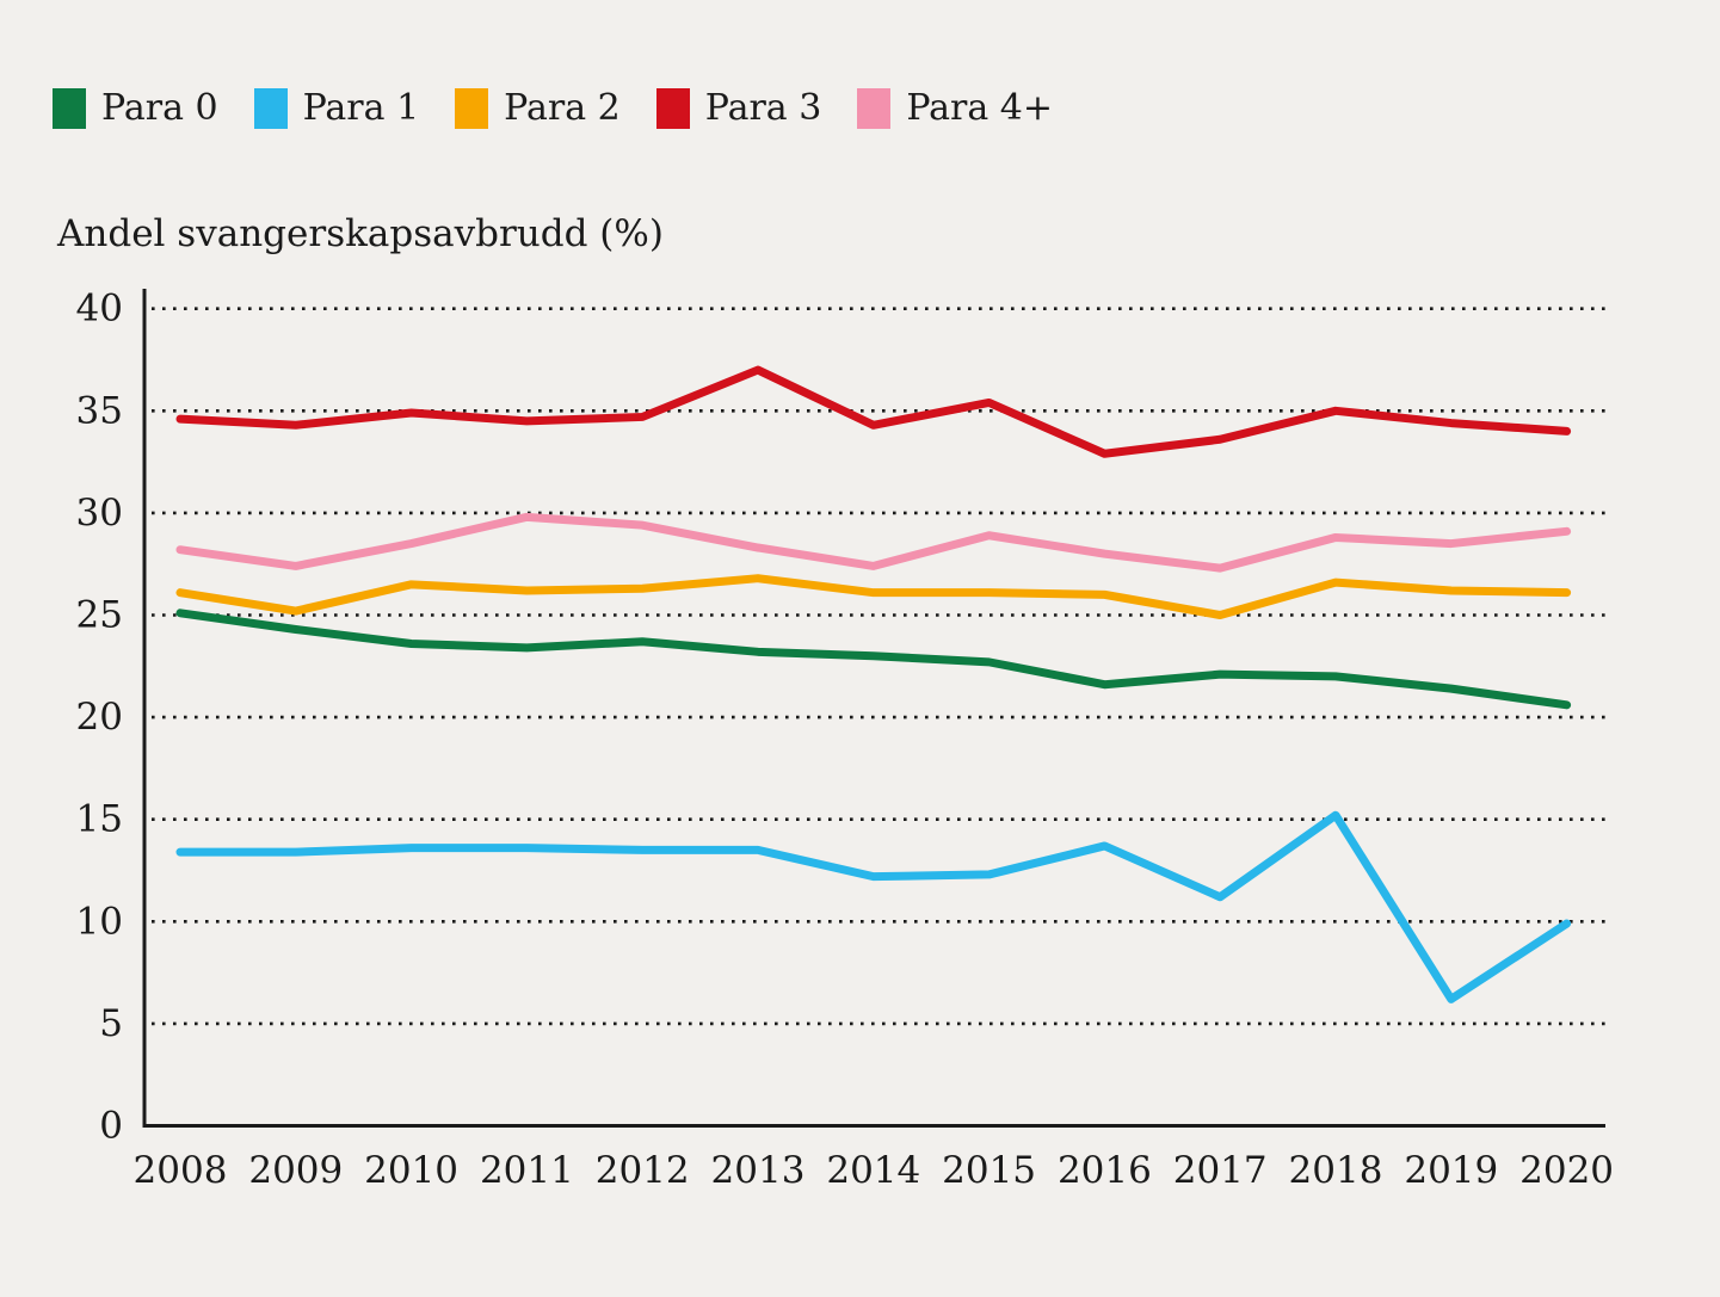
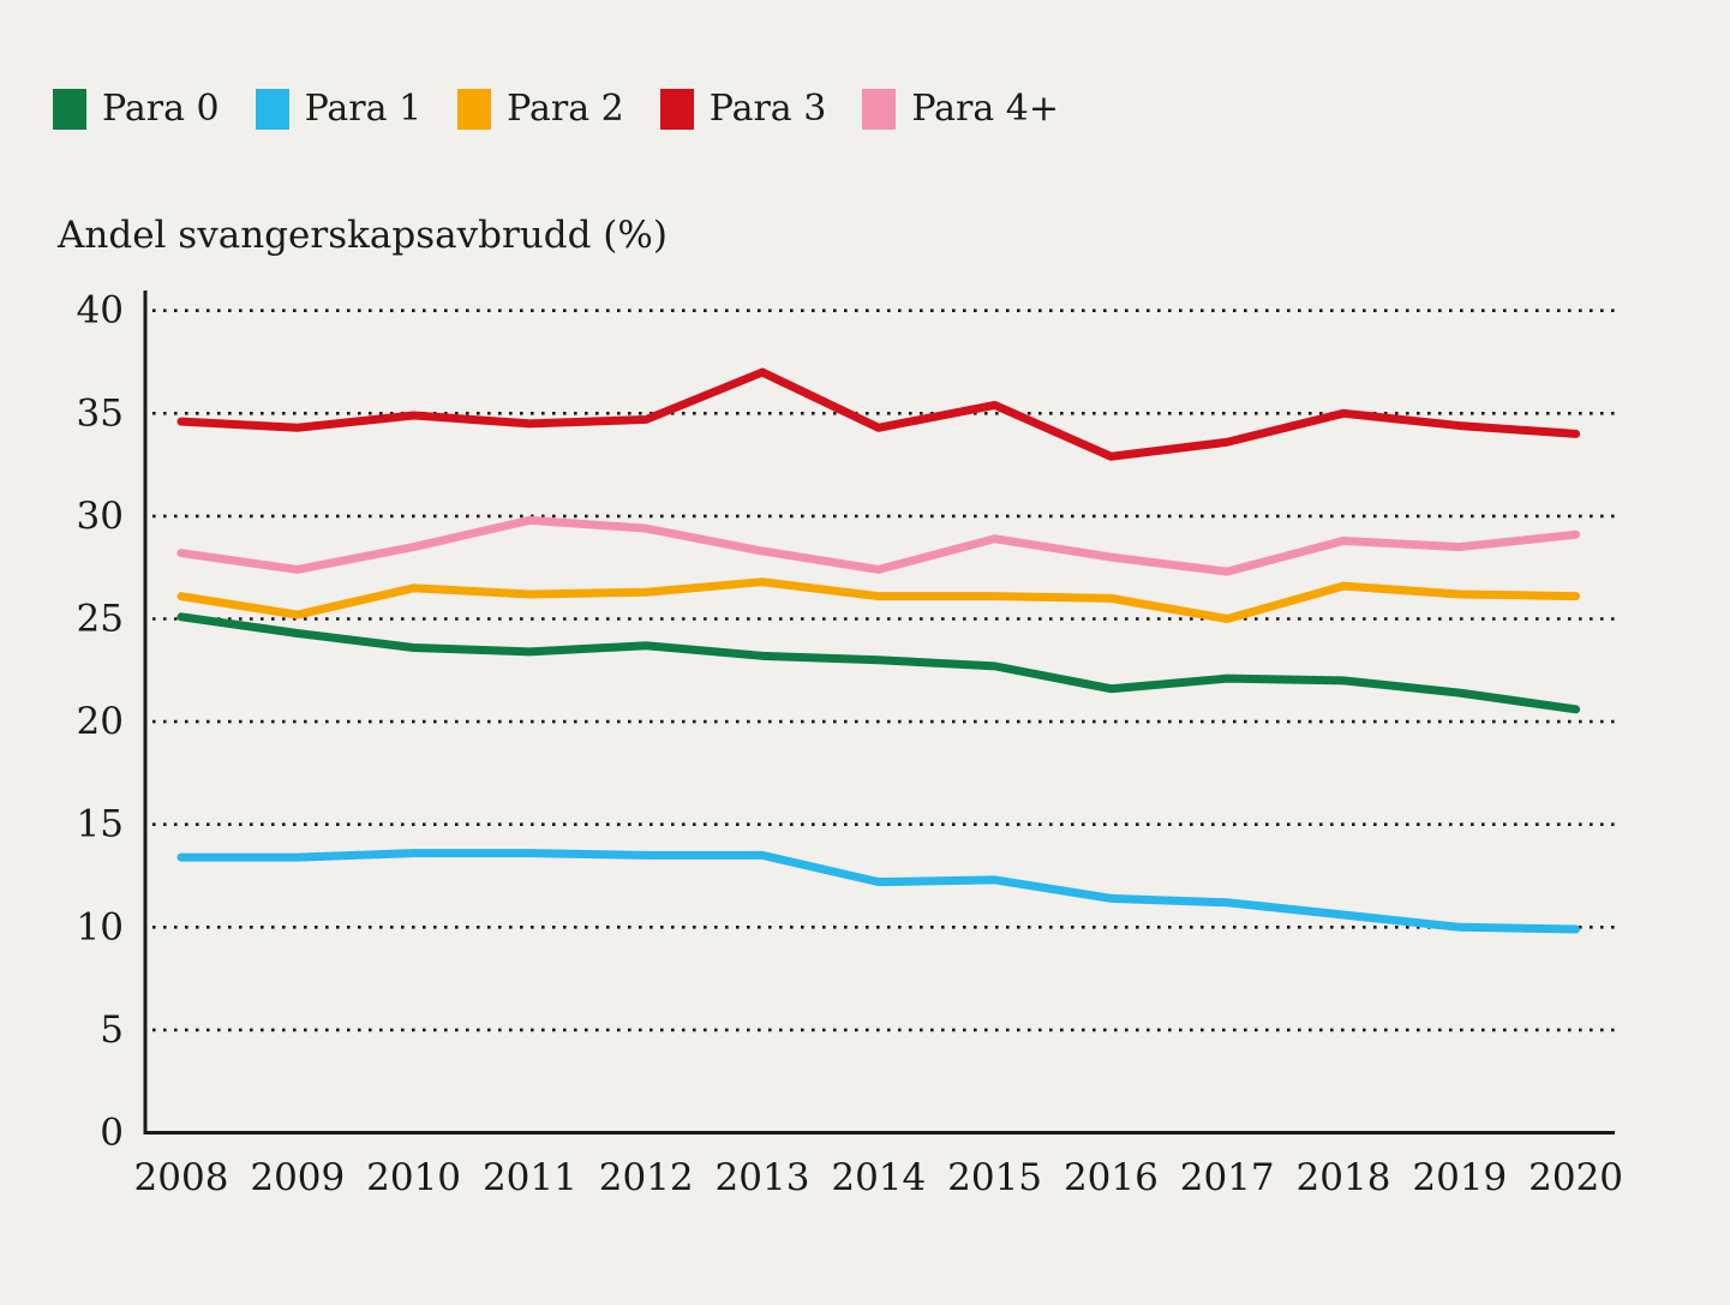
Para 1/2016: 13.7 -> 11.4
Para 1/2018: 15.2 -> 10.6
Para 1/2019: 6.2 -> 10.0
